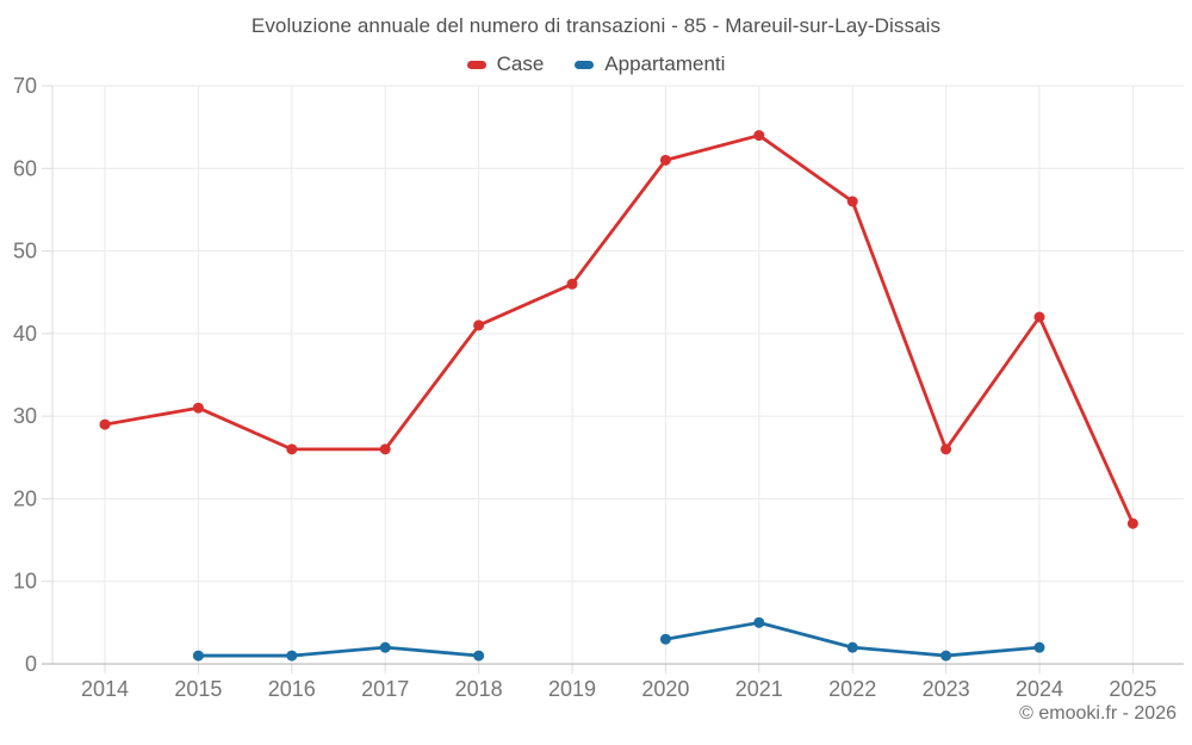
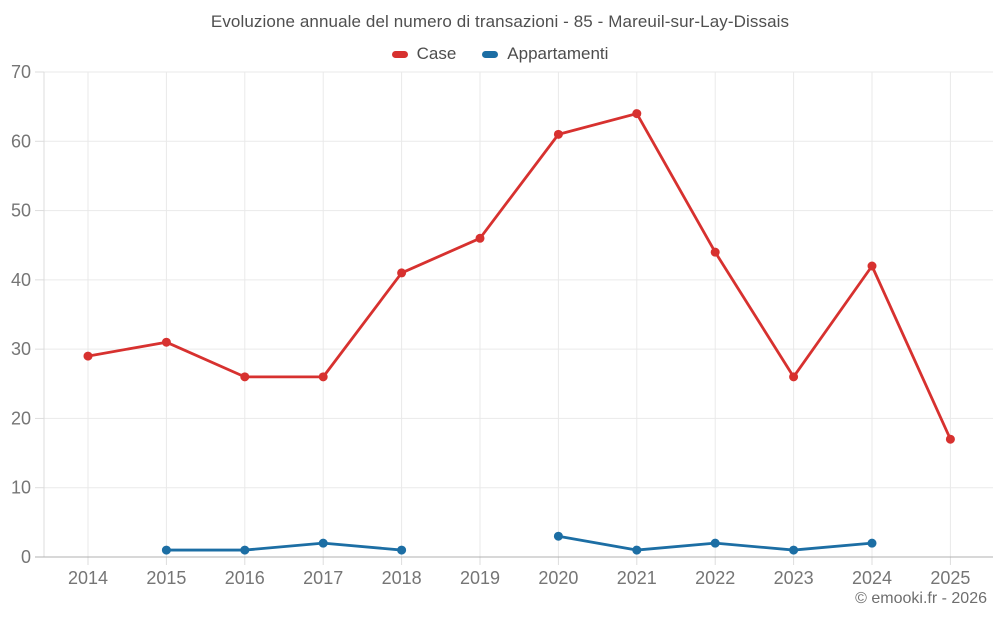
Appartamenti/2021: 5 -> 1
Case/2022: 56 -> 44
